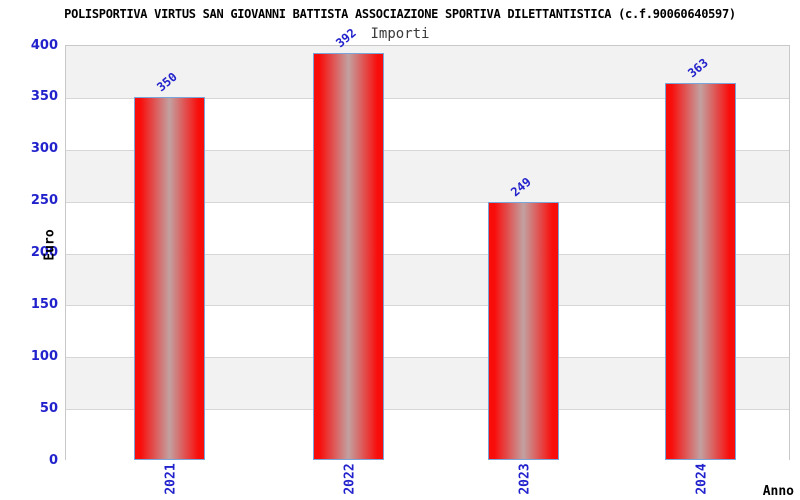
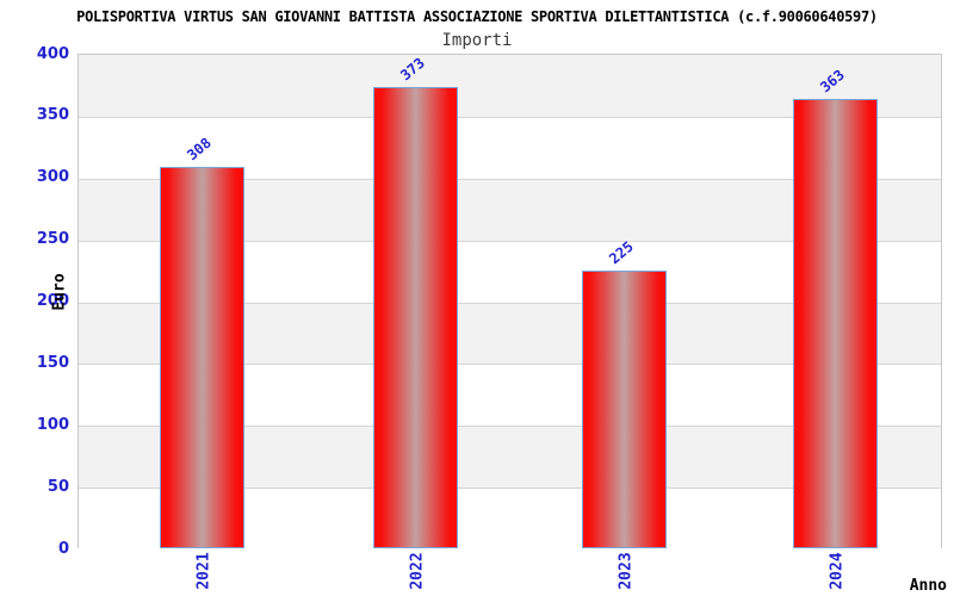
2021: 350 -> 308
2022: 392 -> 373
2023: 249 -> 225
